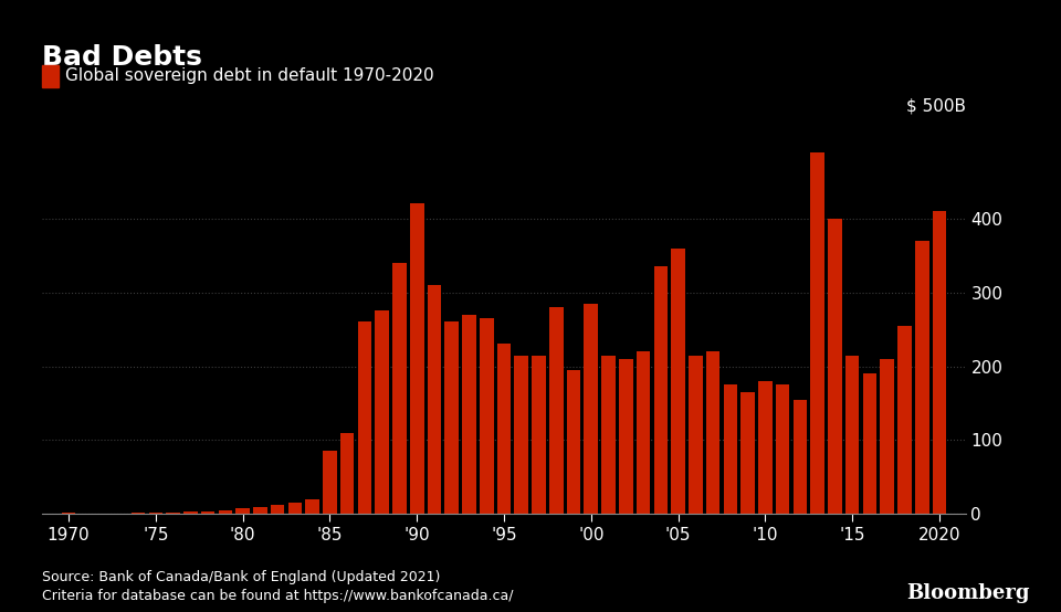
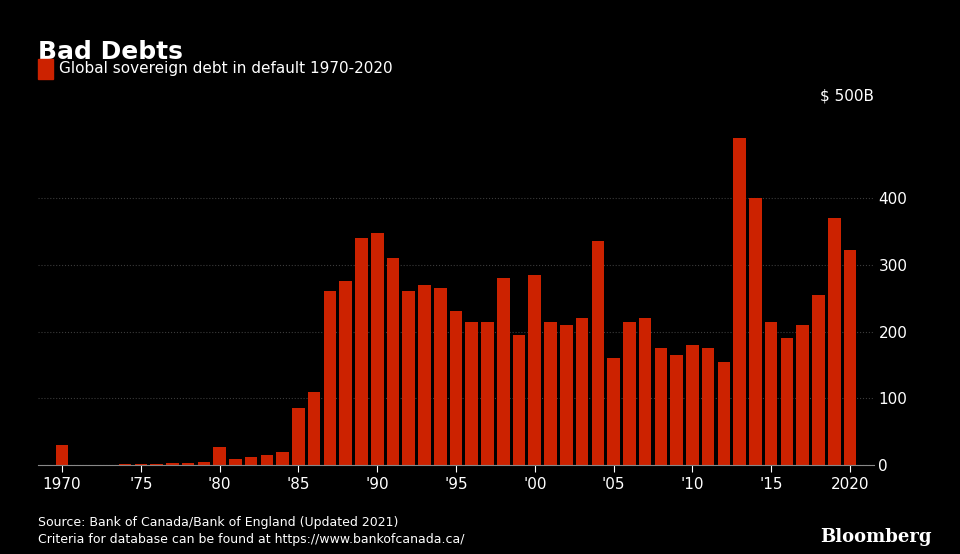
1970: 2 -> 30
'80: 8 -> 28
'90: 420 -> 348
'05: 360 -> 160
2020: 410 -> 322
